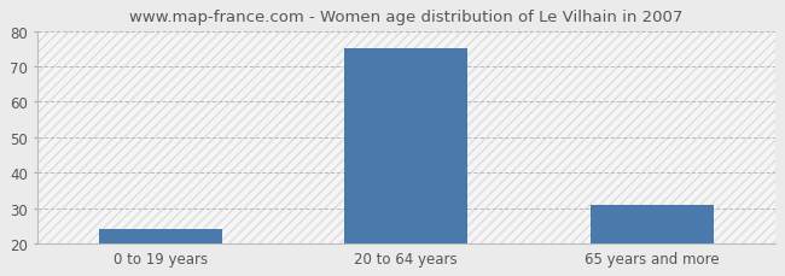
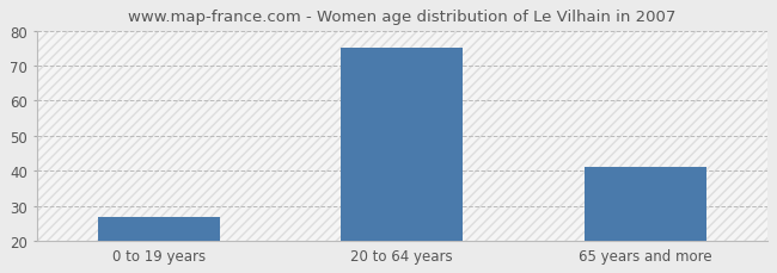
0 to 19 years: 24 -> 27
65 years and more: 31 -> 41
